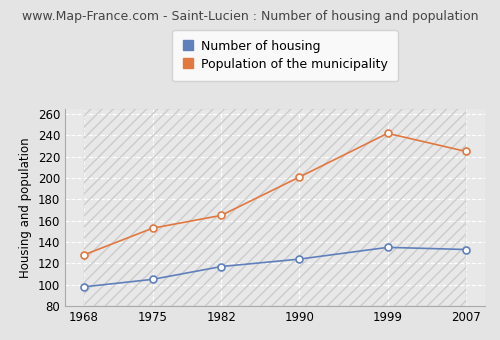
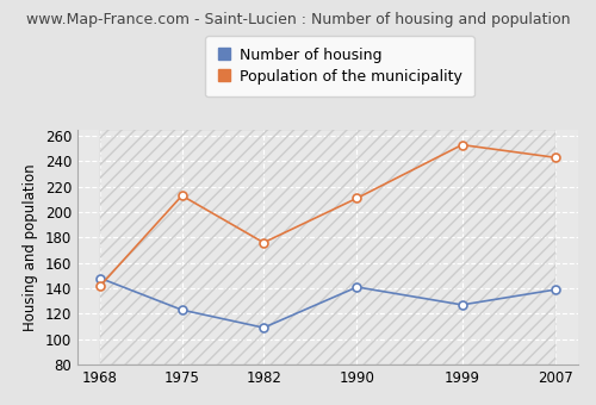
Number of housing/1968: 98 -> 148
Population of the municipality/1968: 128 -> 142
Number of housing/1975: 105 -> 123
Population of the municipality/1975: 153 -> 213
Number of housing/1982: 117 -> 109
Population of the municipality/1982: 165 -> 176
Number of housing/1990: 124 -> 141
Population of the municipality/1990: 201 -> 211
Number of housing/1999: 135 -> 127
Population of the municipality/1999: 242 -> 253
Number of housing/2007: 133 -> 139
Population of the municipality/2007: 225 -> 243
